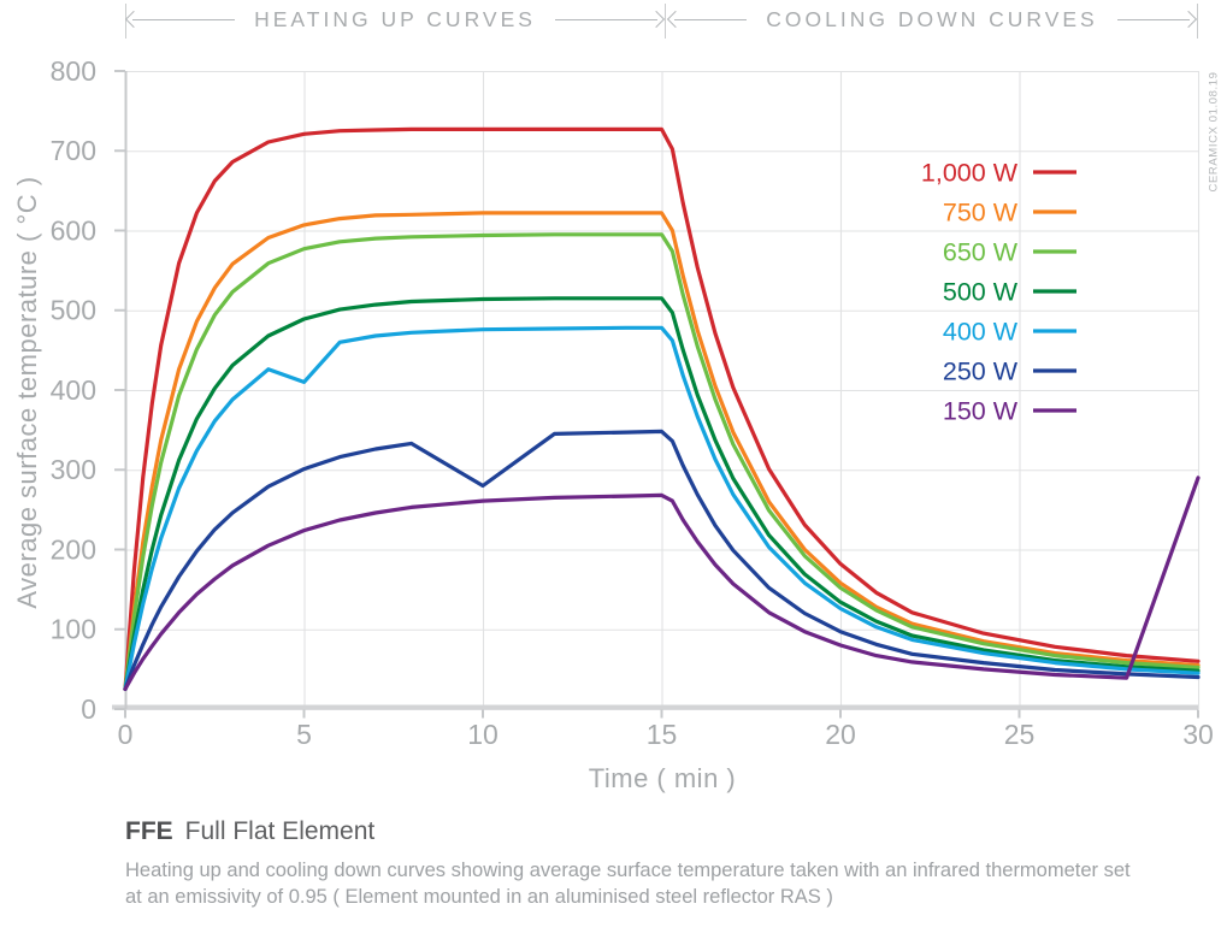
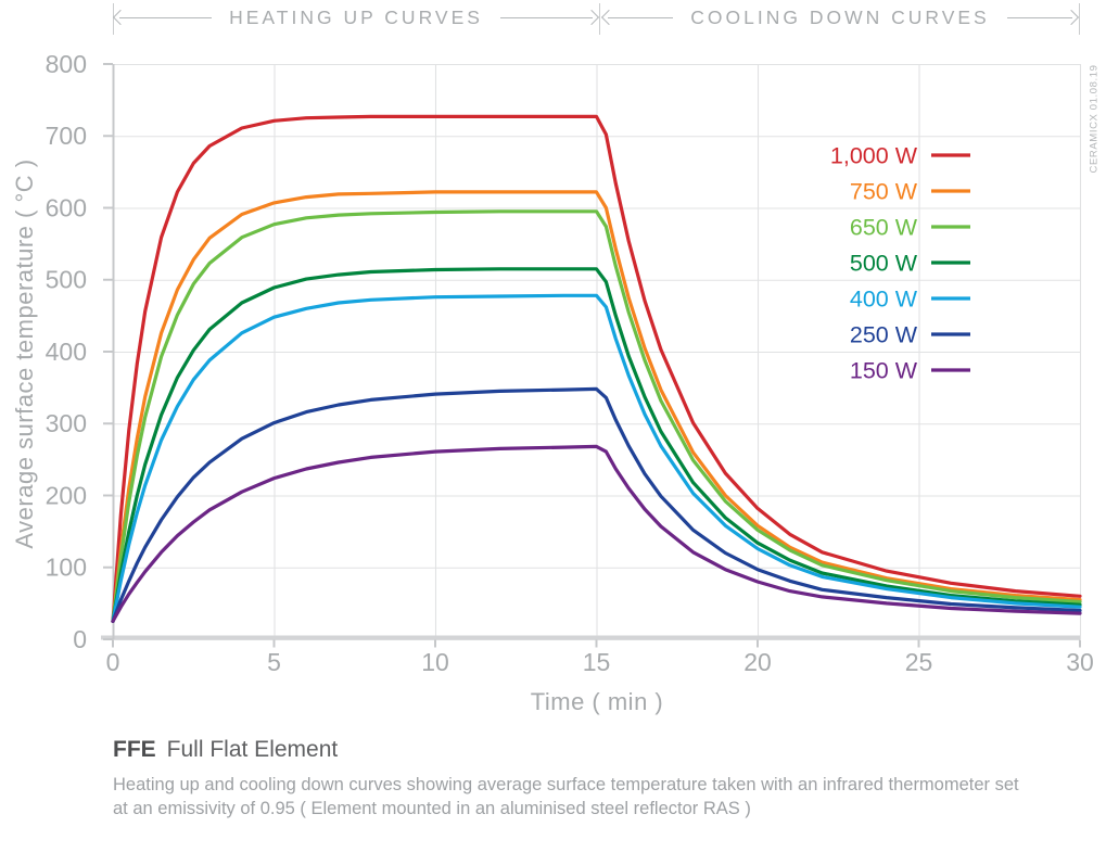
400 W/5: 410 -> 450
250 W/10: 280 -> 340
150 W/30: 290 -> 40
